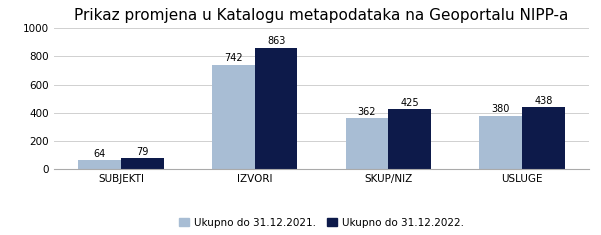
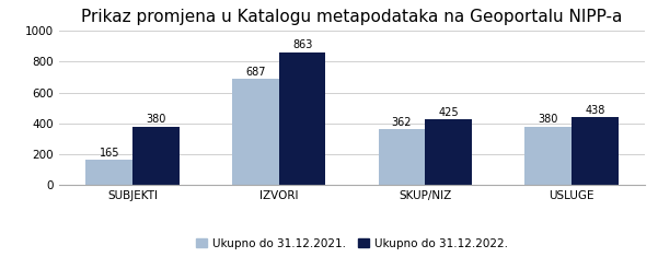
Ukupno do 31.12.2021./SUBJEKTI: 64 -> 165
Ukupno do 31.12.2022./SUBJEKTI: 79 -> 380
Ukupno do 31.12.2021./IZVORI: 742 -> 687
